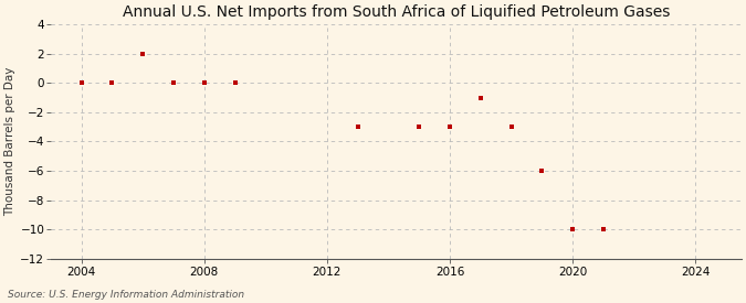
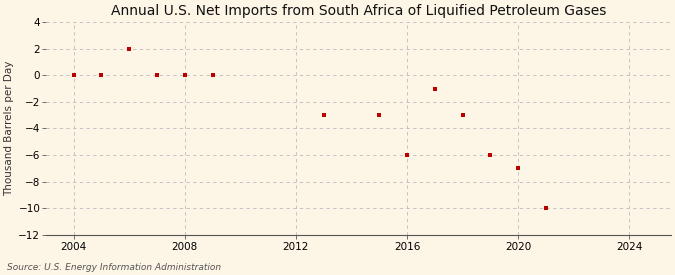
2016: -3 -> -6
2020: -10 -> -7
